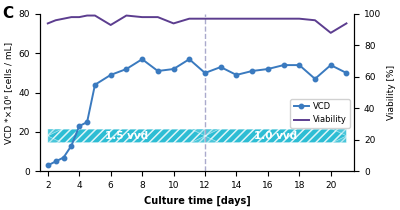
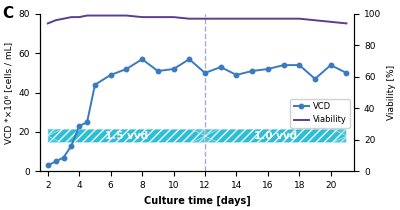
Viability/6: 93 -> 99
Viability/10: 94 -> 98
Viability/20: 88 -> 95
